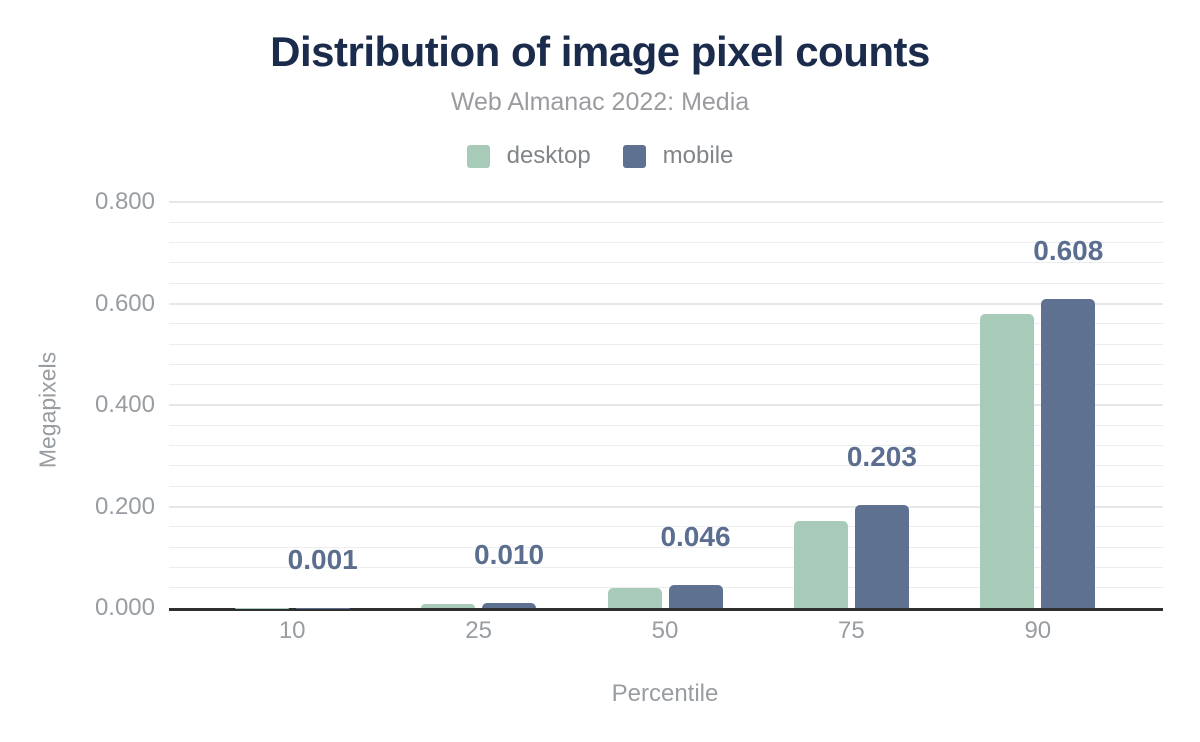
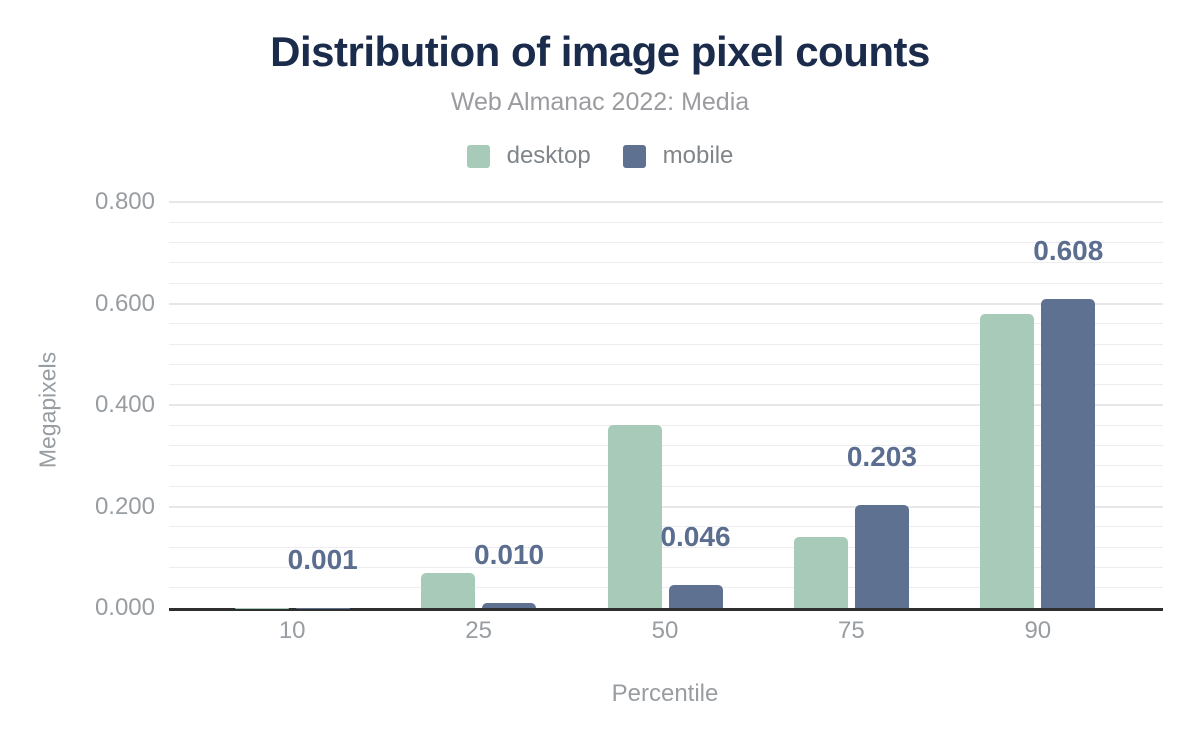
desktop/25: 0.01 -> 0.07
desktop/50: 0.04 -> 0.36
desktop/75: 0.17 -> 0.14
